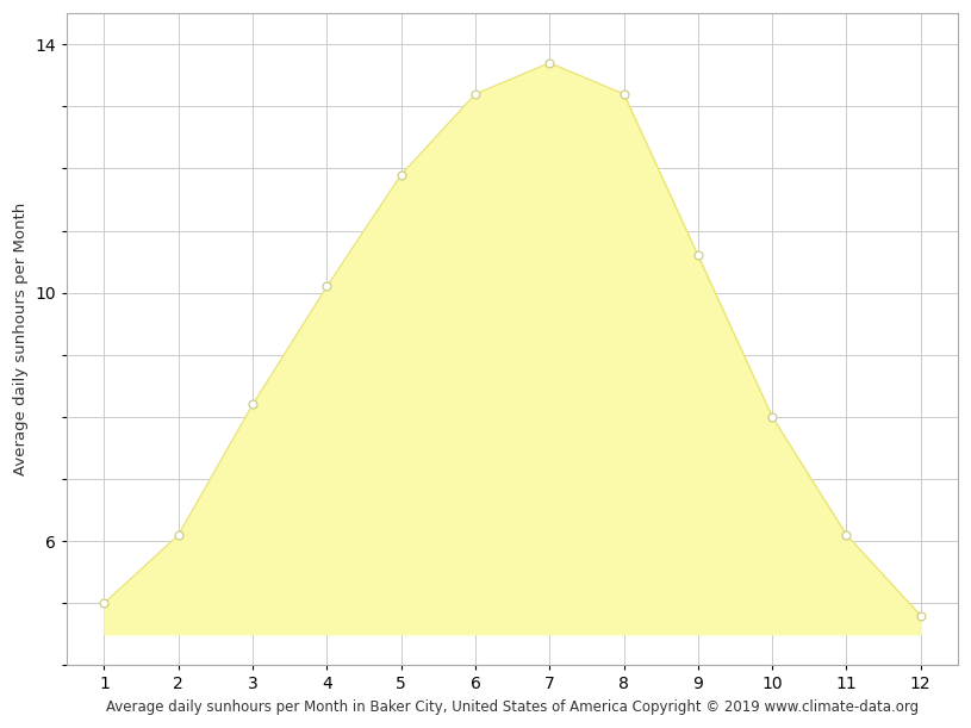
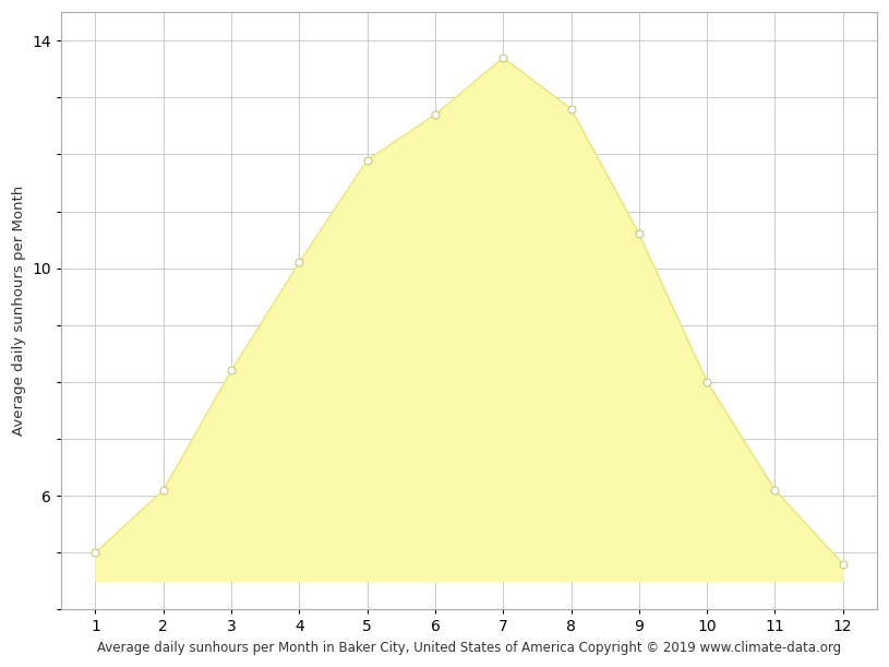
6: 13.2 -> 12.7
8: 13.2 -> 12.8
